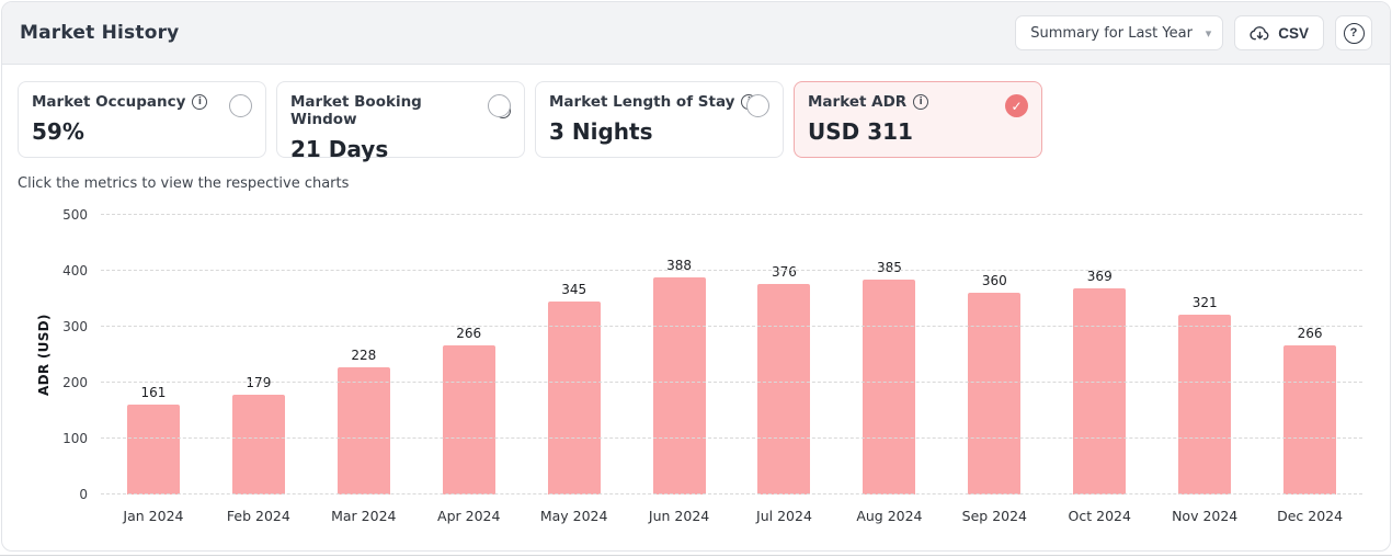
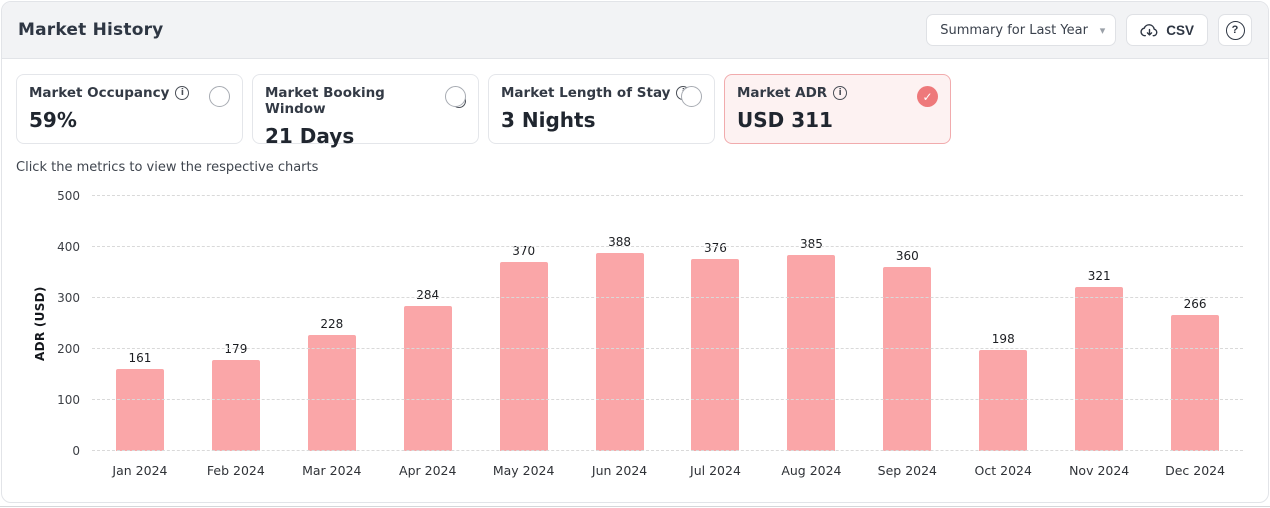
Apr 2024: 266 -> 284
May 2024: 345 -> 370
Oct 2024: 369 -> 198
